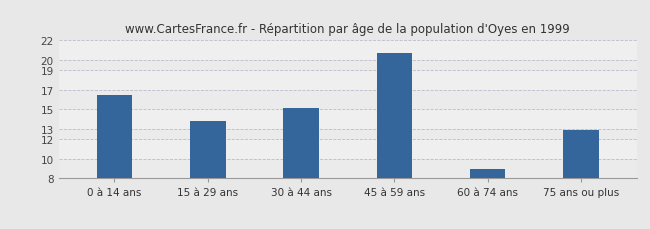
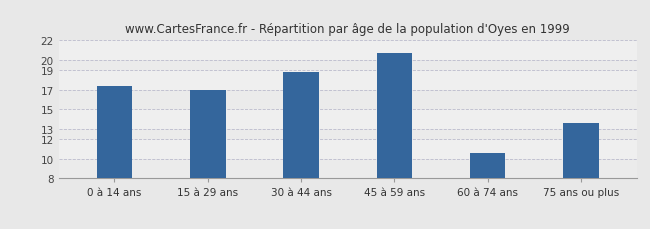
0 à 14 ans: 16.5 -> 17.4
15 à 29 ans: 13.8 -> 17.0
30 à 44 ans: 15.1 -> 18.8
60 à 74 ans: 9.0 -> 10.6
75 ans ou plus: 12.9 -> 13.6
